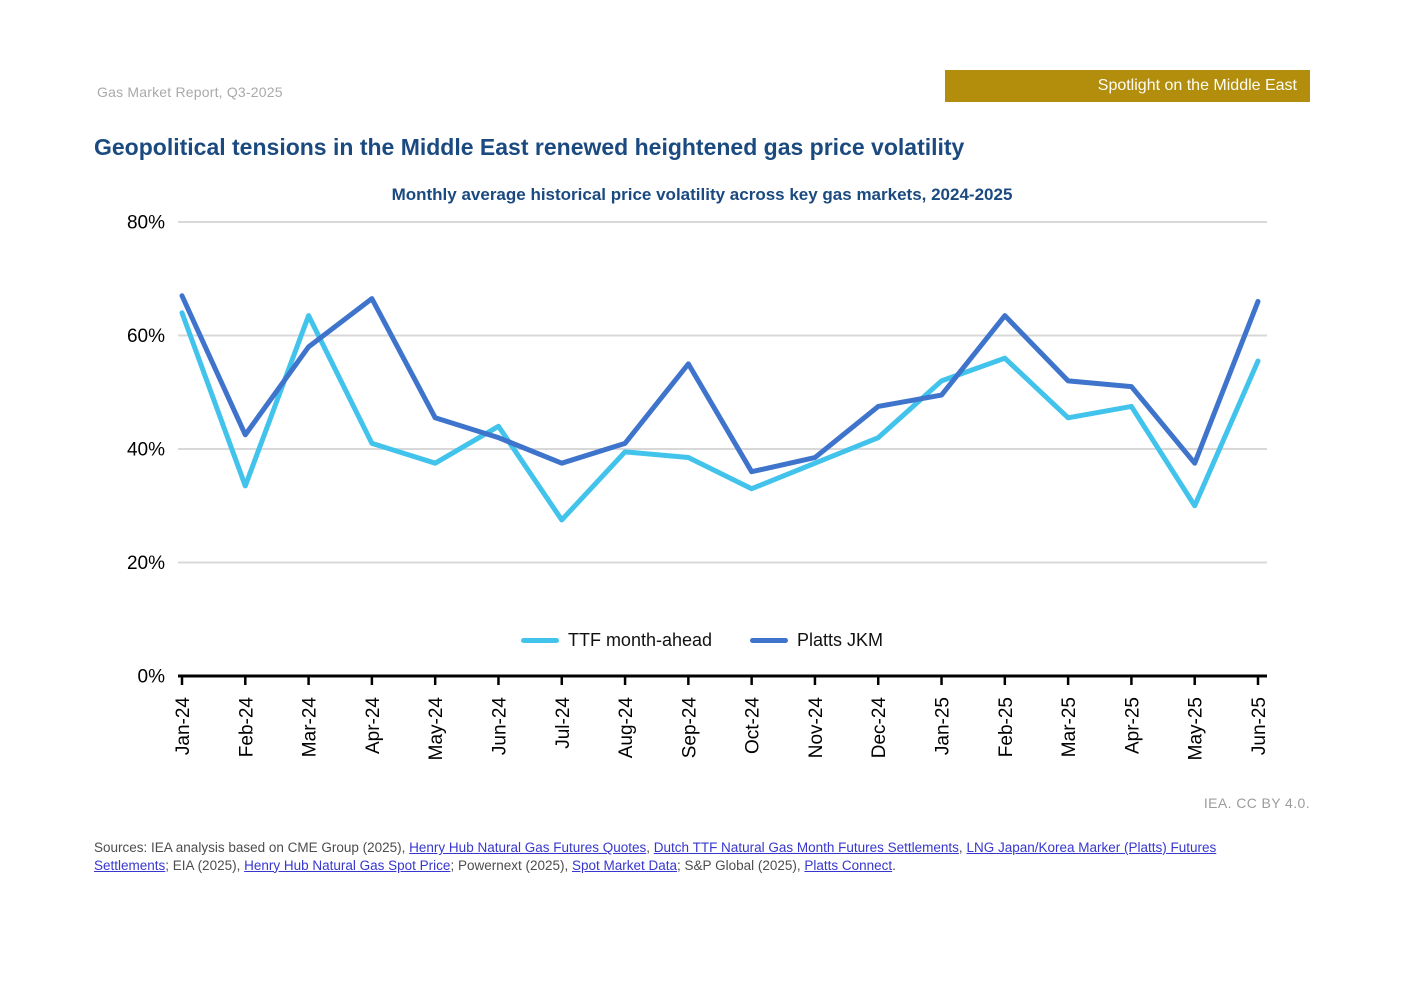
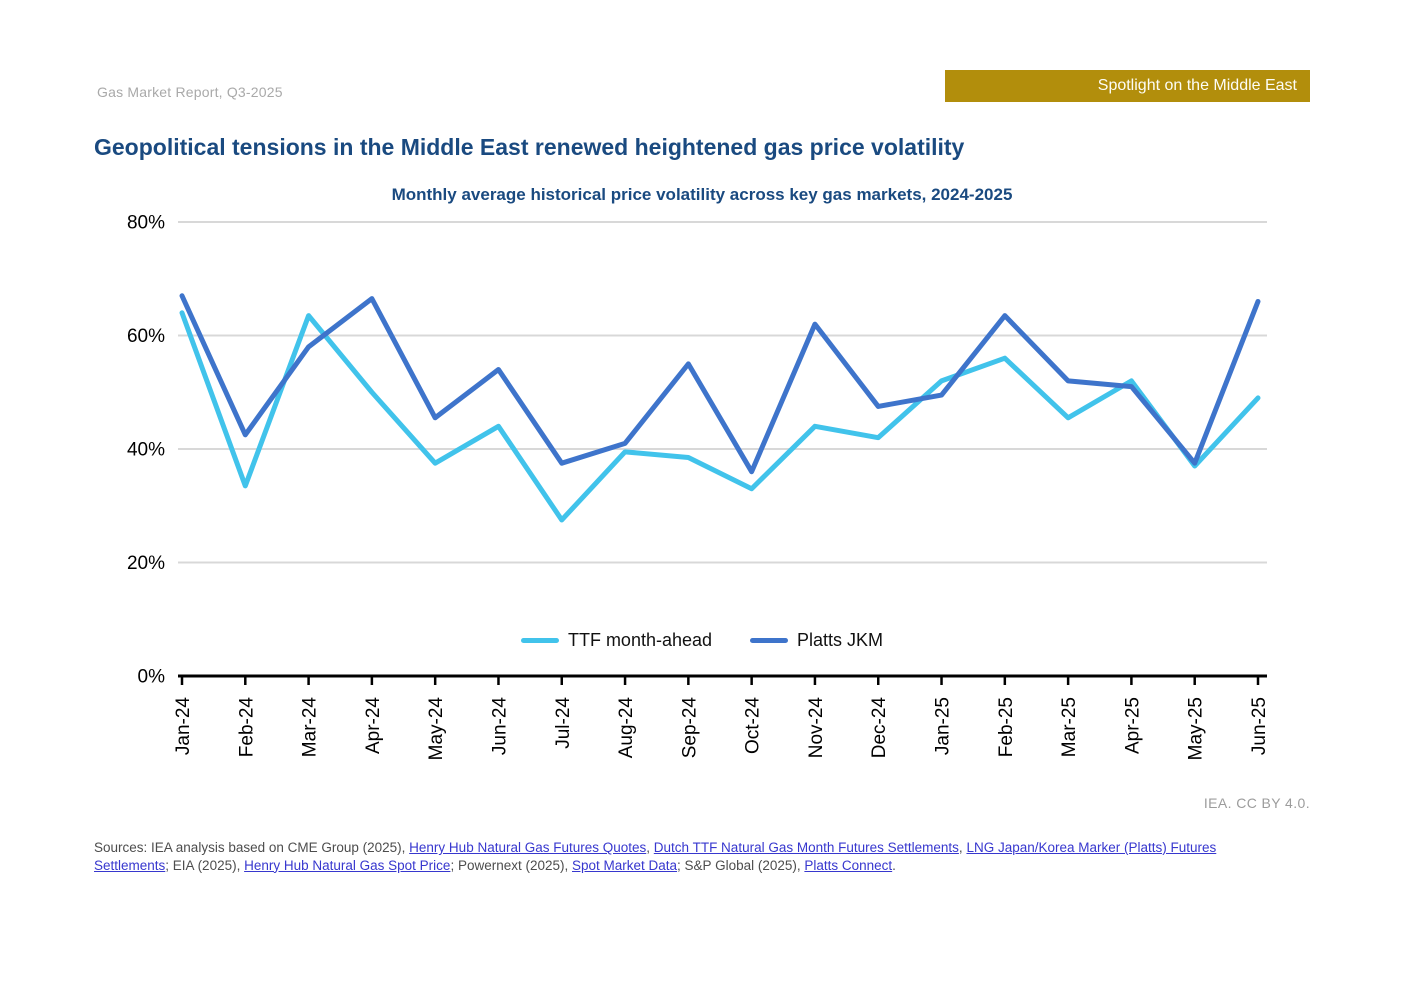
TTF month-ahead/Apr-24: 41% -> 50%
Platts JKM/Jun-24: 42% -> 54%
TTF month-ahead/Nov-24: 38% -> 44%
Platts JKM/Nov-24: 38% -> 62%
TTF month-ahead/Apr-25: 48% -> 52%
TTF month-ahead/May-25: 30% -> 37%
TTF month-ahead/Jun-25: 56% -> 49%
